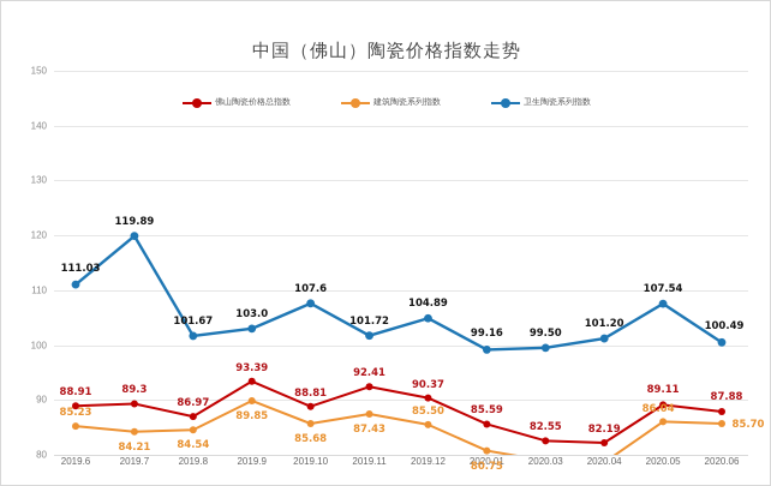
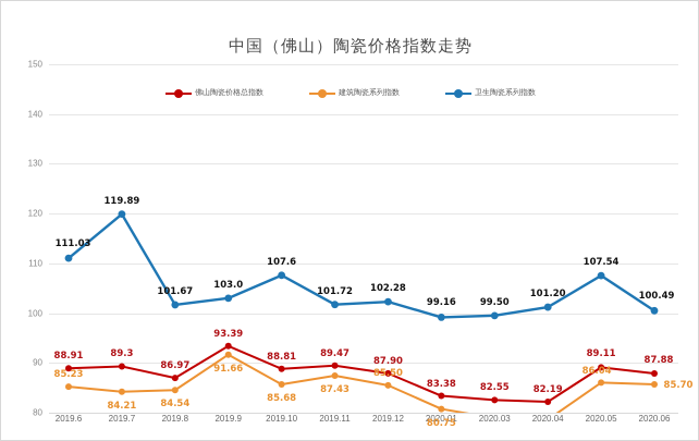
建筑陶瓷系列指数/2019.9: 89.85 -> 91.66
佛山陶瓷价格总指数/2019.11: 92.41 -> 89.47
佛山陶瓷价格总指数/2019.12: 90.37 -> 87.90
卫生陶瓷系列指数/2019.12: 104.89 -> 102.28
佛山陶瓷价格总指数/2020.01: 85.59 -> 83.38
